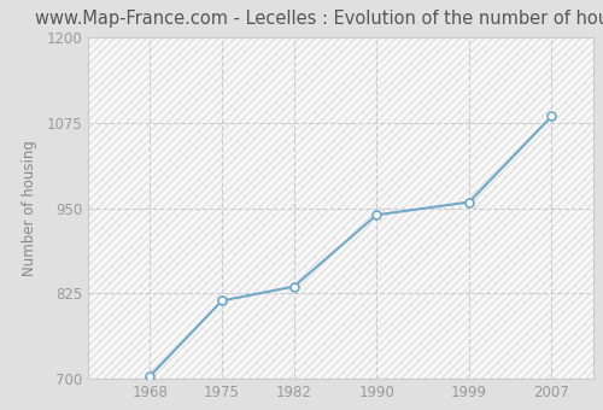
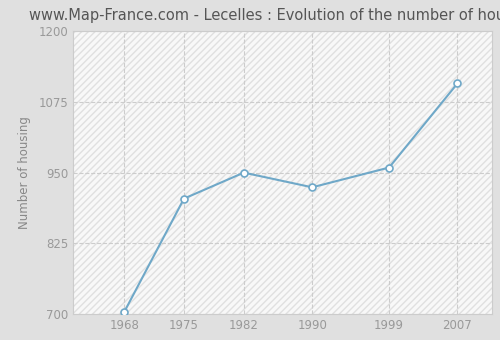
1975: 814 -> 904
1982: 835 -> 950
1990: 940 -> 924
2007: 1085 -> 1108
